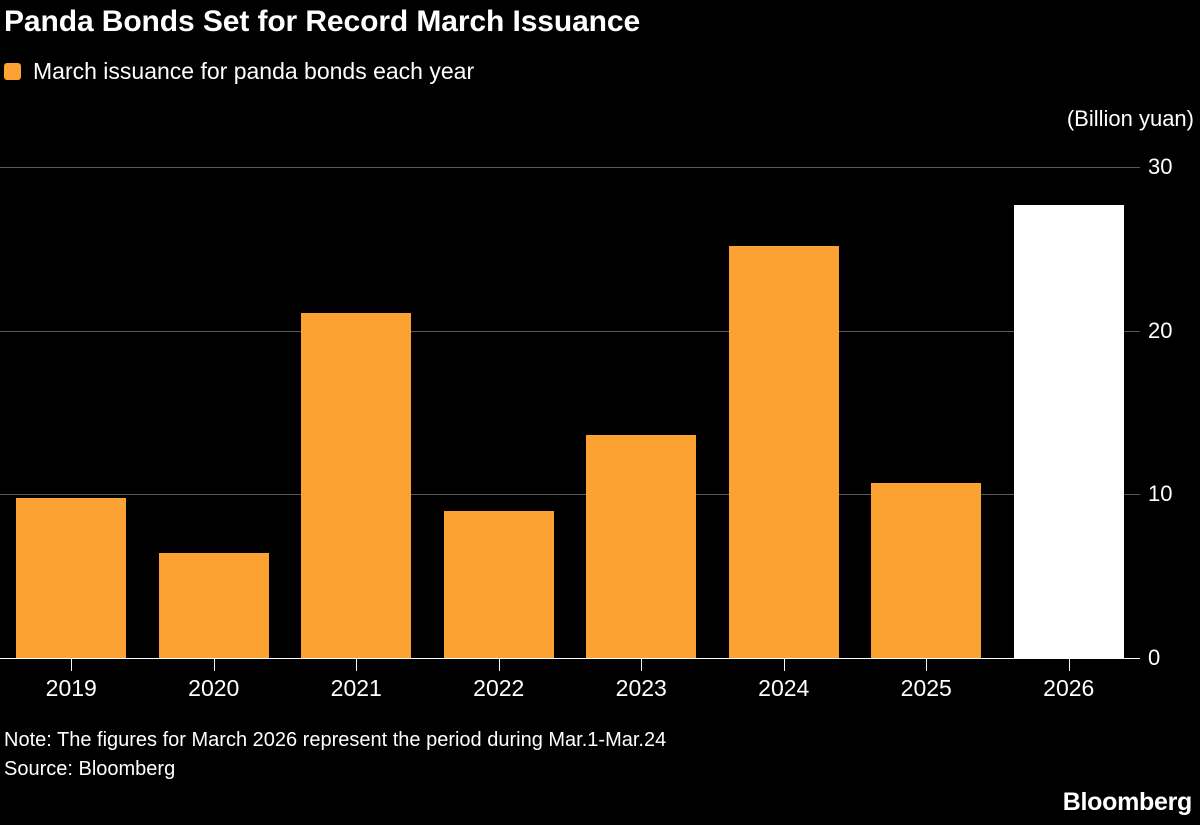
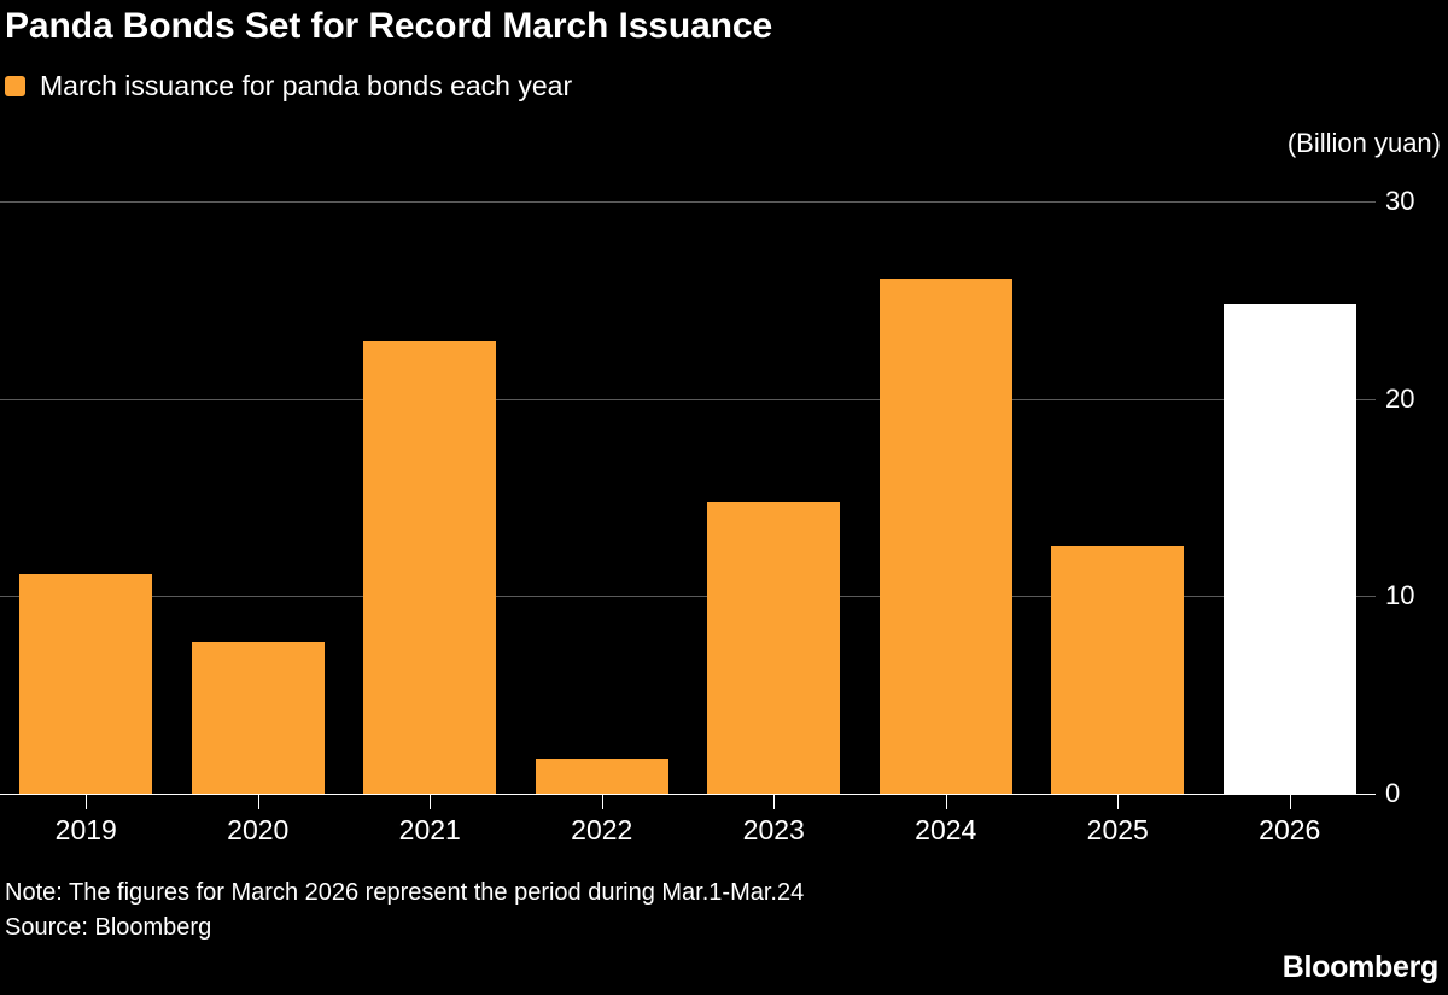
2019: 9.8 -> 11.1
2020: 6.4 -> 7.7
2021: 21.1 -> 22.9
2022: 9.0 -> 1.8
2023: 13.6 -> 14.8
2024: 25.2 -> 26.1
2025: 10.7 -> 12.5
2026: 27.7 -> 24.8
